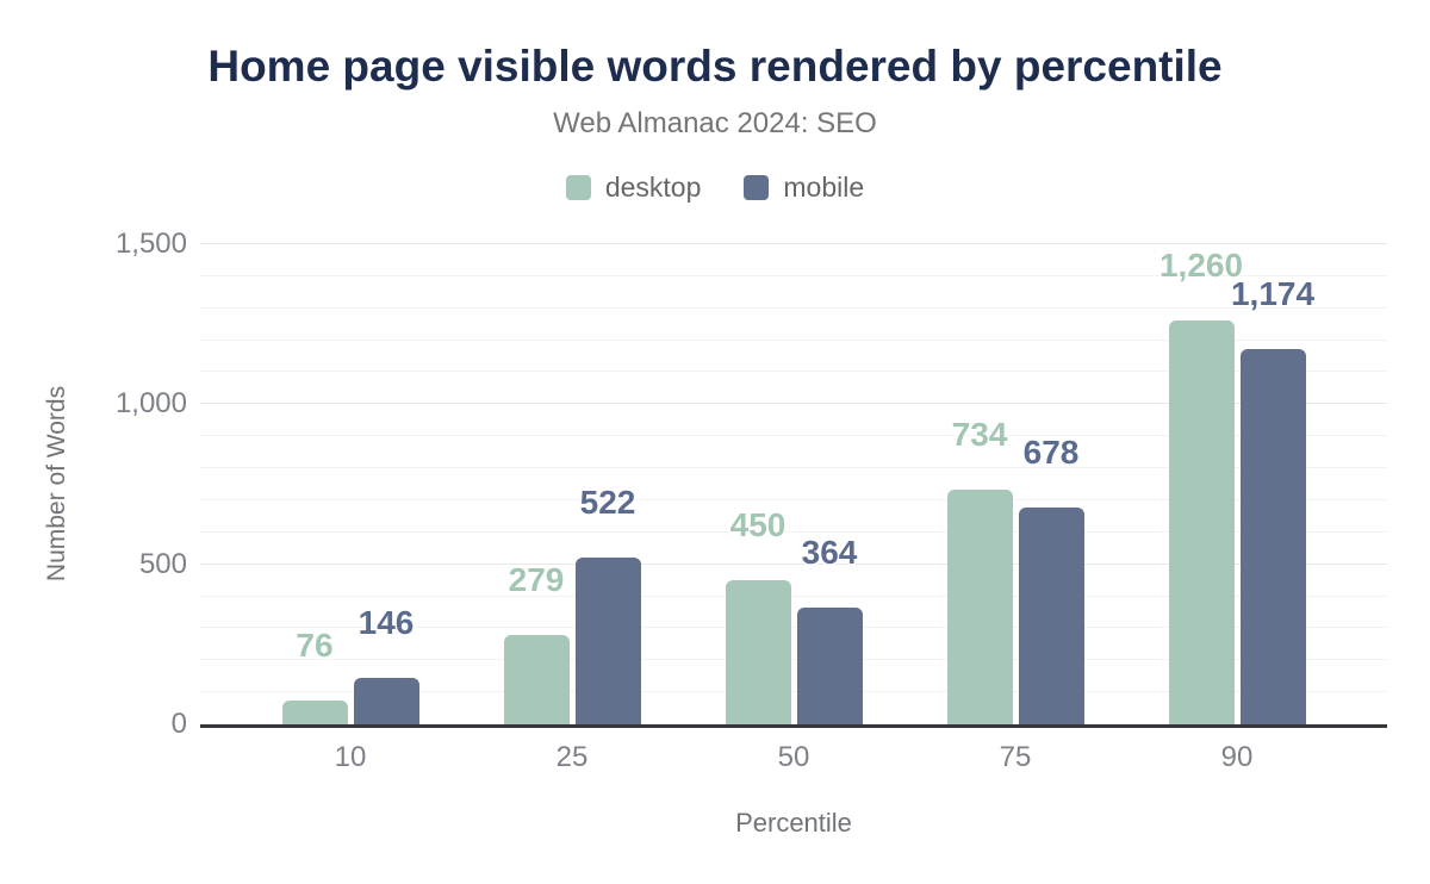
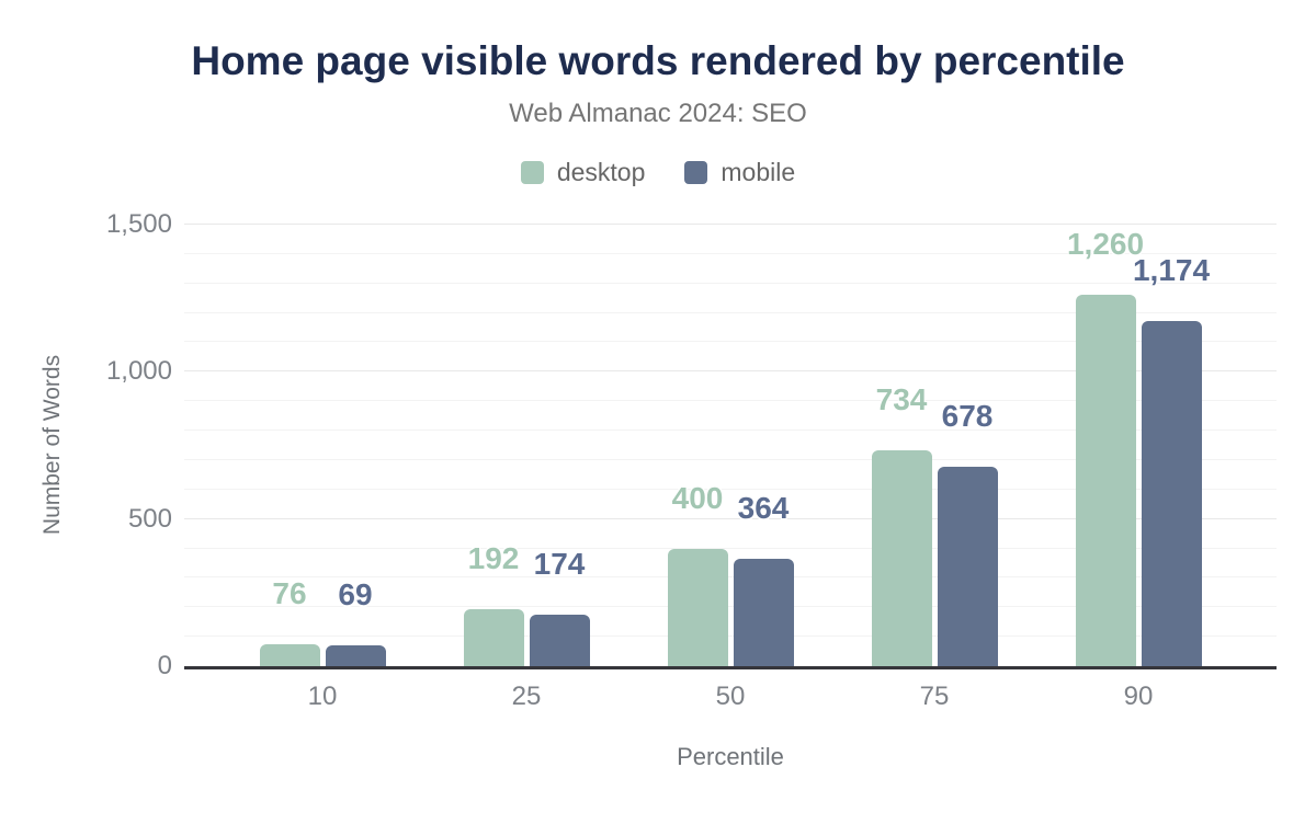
mobile/10: 146 -> 69
desktop/25: 279 -> 192
mobile/25: 522 -> 174
desktop/50: 450 -> 400
